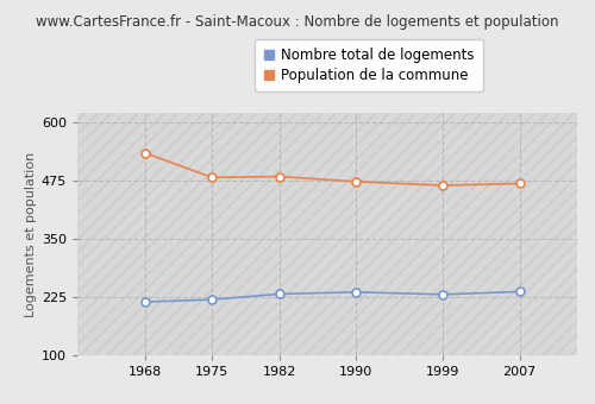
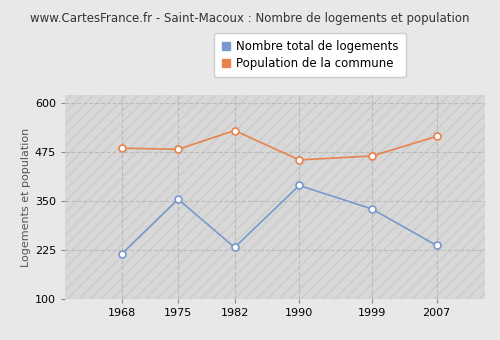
Population de la commune/1968: 535 -> 485
Nombre total de logements/1975: 220 -> 355
Population de la commune/1982: 484 -> 530
Nombre total de logements/1990: 236 -> 390
Population de la commune/1990: 473 -> 455
Nombre total de logements/1999: 231 -> 330
Population de la commune/2007: 469 -> 515
